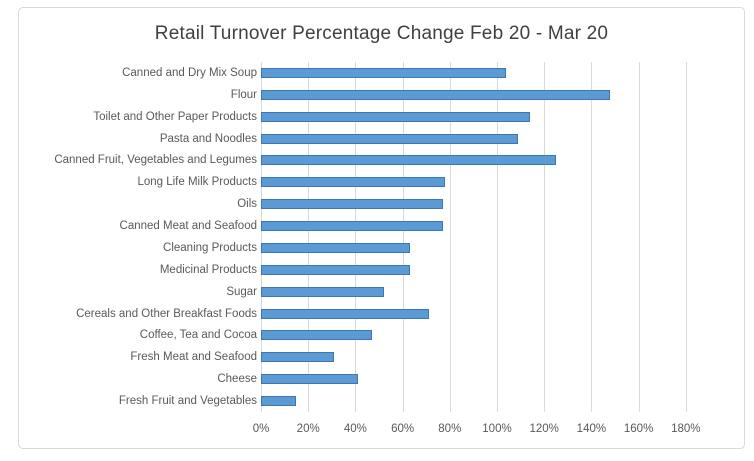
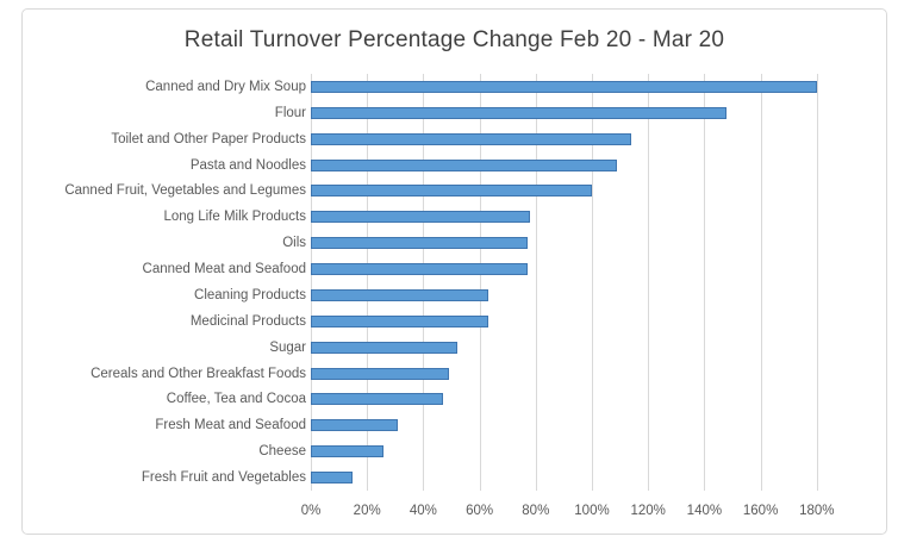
Canned and Dry Mix Soup: 104% -> 180%
Canned Fruit, Vegetables and Legumes: 125% -> 100%
Cereals and Other Breakfast Foods: 71% -> 49%
Cheese: 41% -> 26%
